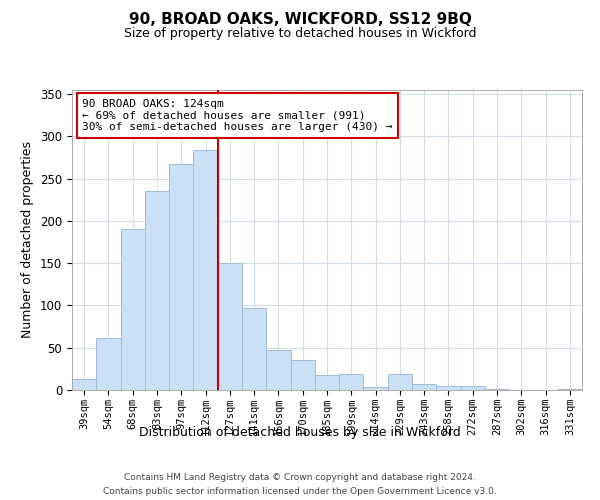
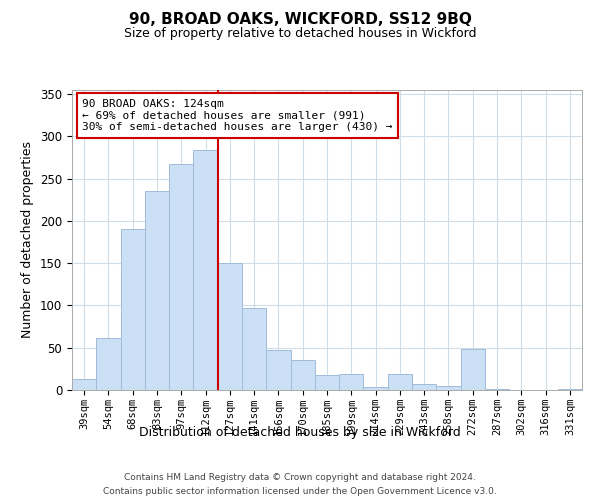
272sqm: 5 -> 48
